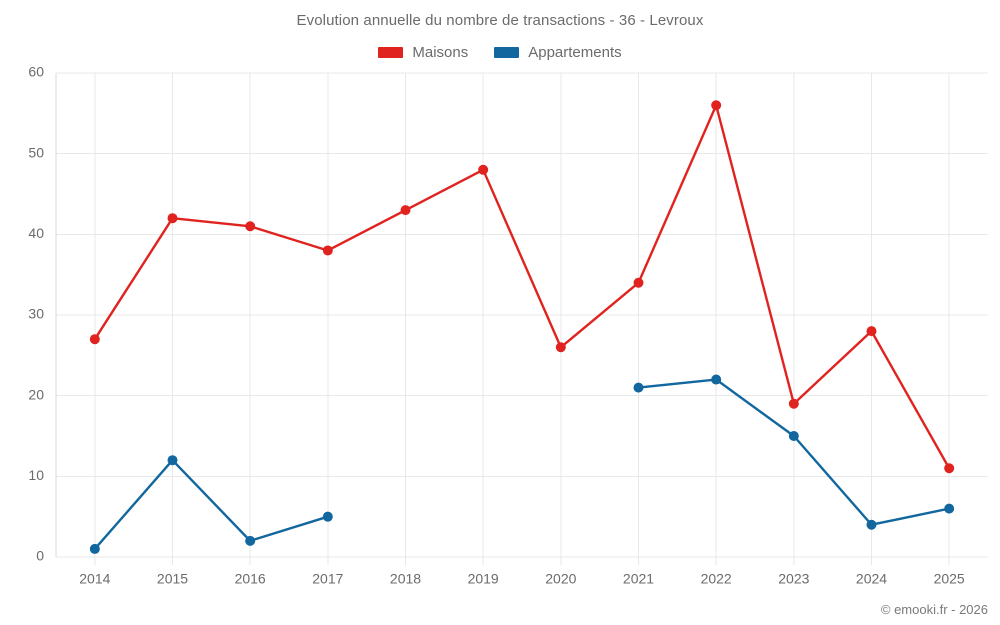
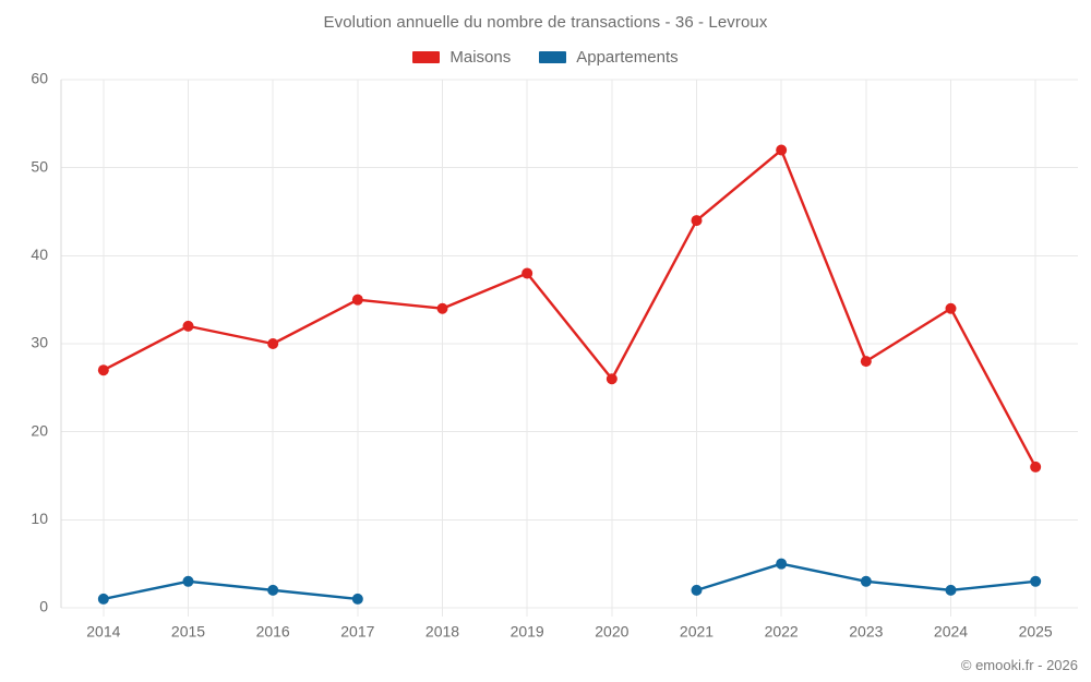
Maisons/2015: 42 -> 32
Appartements/2015: 12 -> 3
Maisons/2016: 41 -> 30
Maisons/2017: 38 -> 35
Appartements/2017: 5 -> 1
Maisons/2018: 43 -> 34
Maisons/2019: 48 -> 38
Maisons/2021: 34 -> 44
Appartements/2021: 21 -> 2
Maisons/2022: 56 -> 52
Appartements/2022: 22 -> 5
Maisons/2023: 19 -> 28
Appartements/2023: 15 -> 3
Maisons/2024: 28 -> 34
Appartements/2024: 4 -> 2
Maisons/2025: 11 -> 16
Appartements/2025: 6 -> 3
